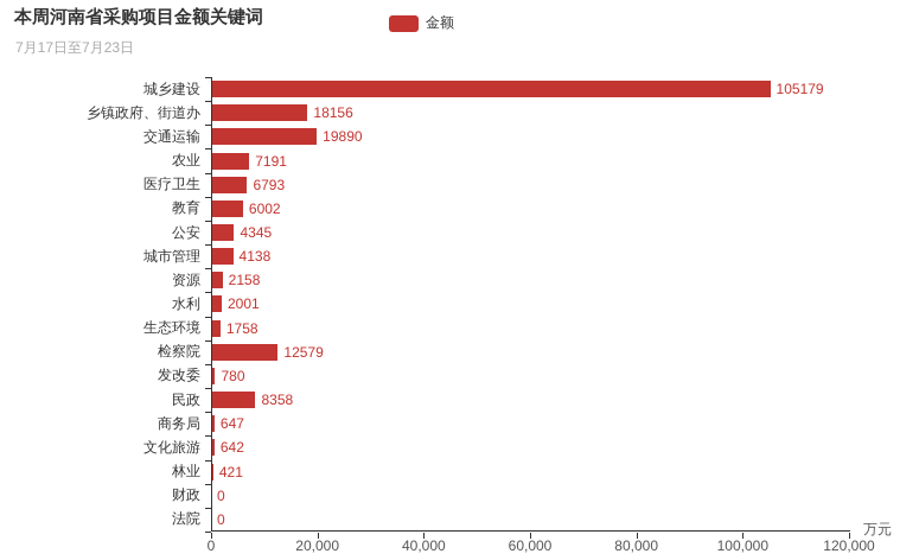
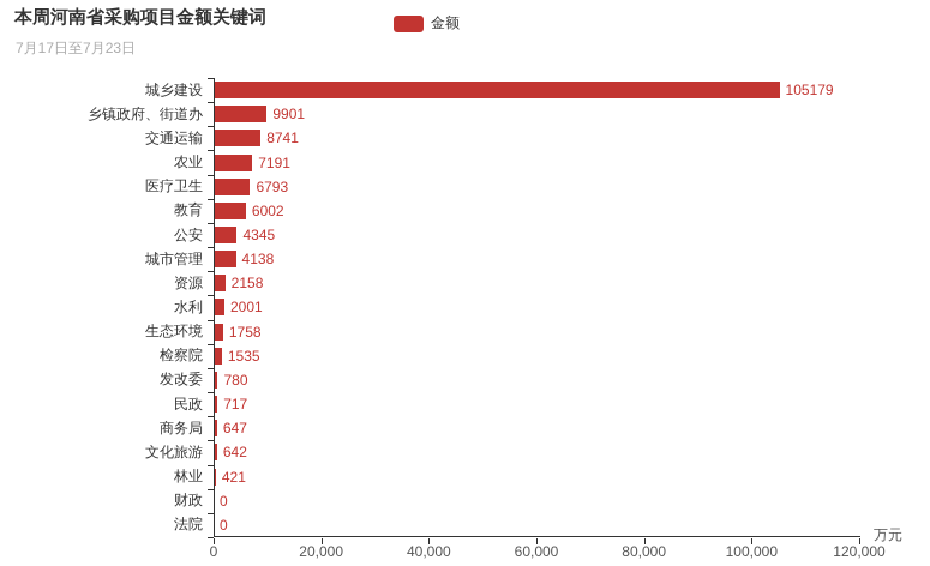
乡镇政府、街道办: 18156 -> 9901
交通运输: 19890 -> 8741
检察院: 12579 -> 1535
民政: 8358 -> 717
